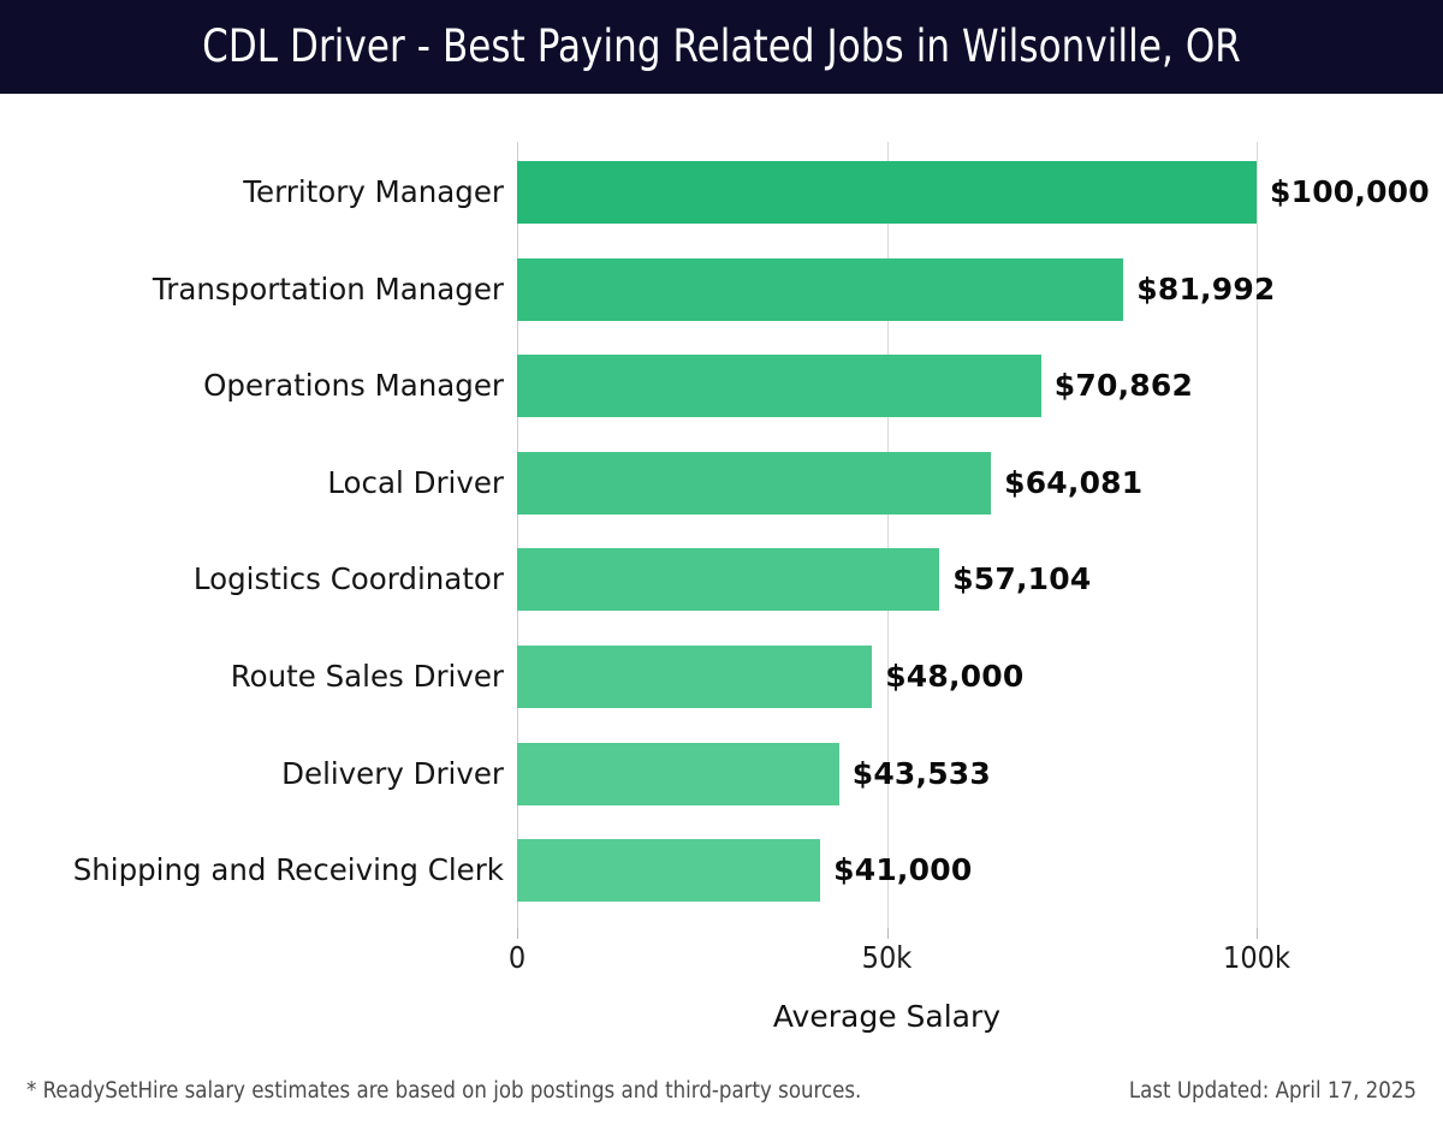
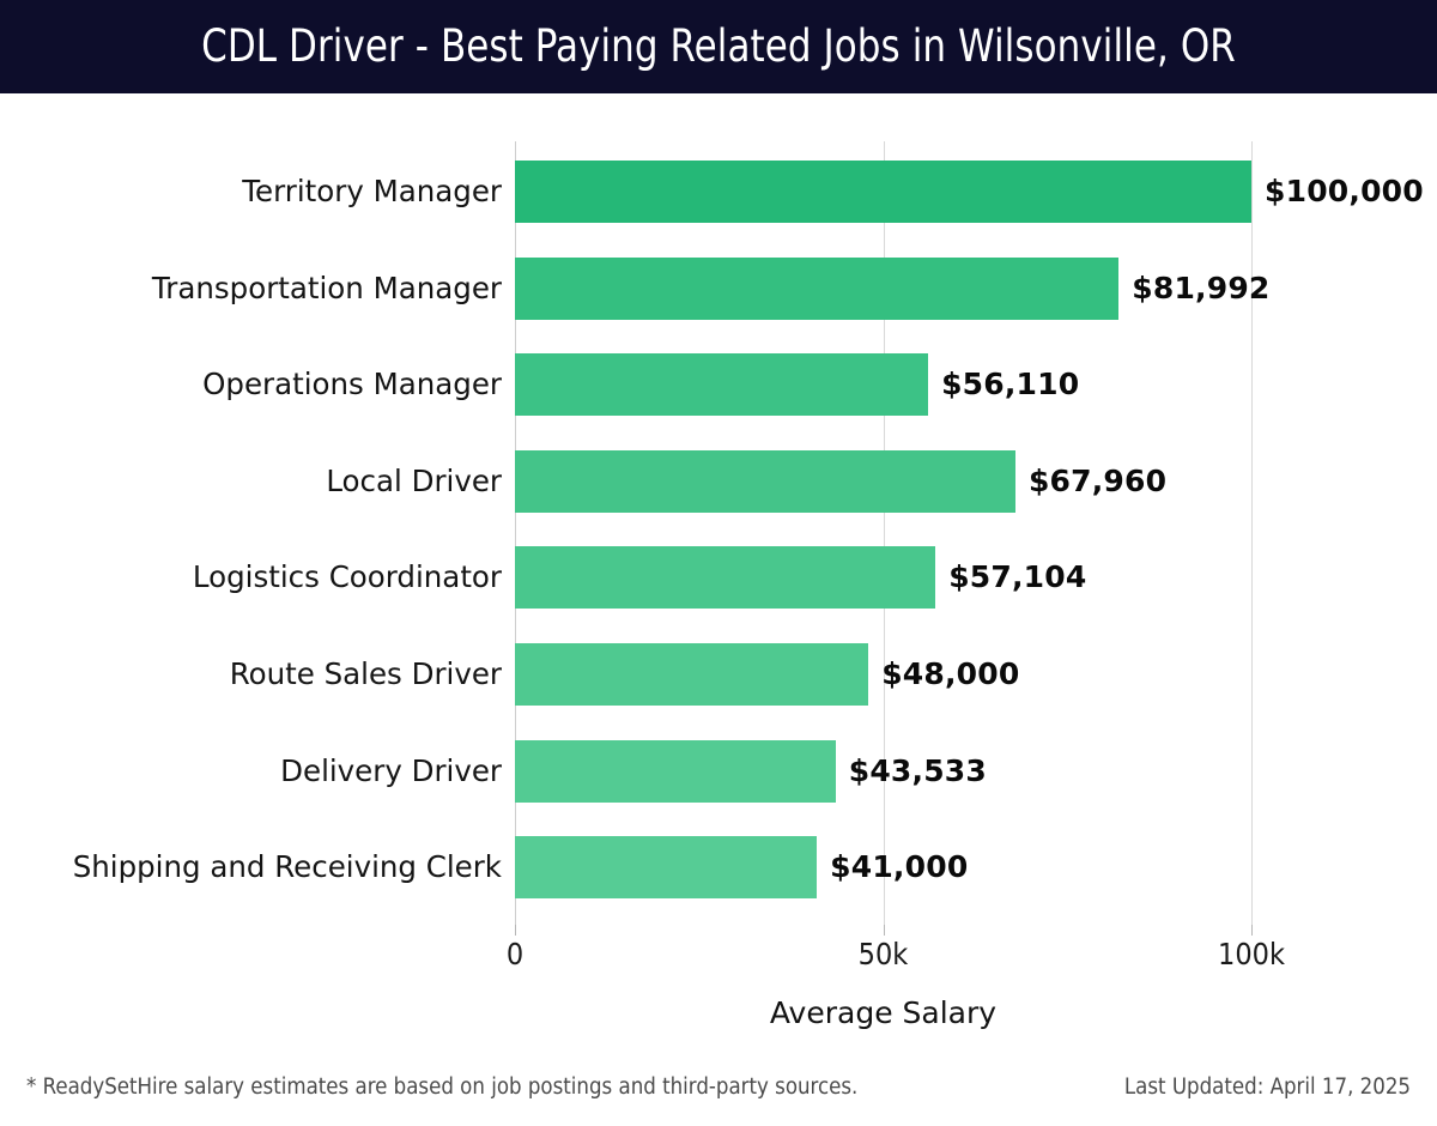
Operations Manager: $70,862 -> $56,110
Local Driver: $64,081 -> $67,960
